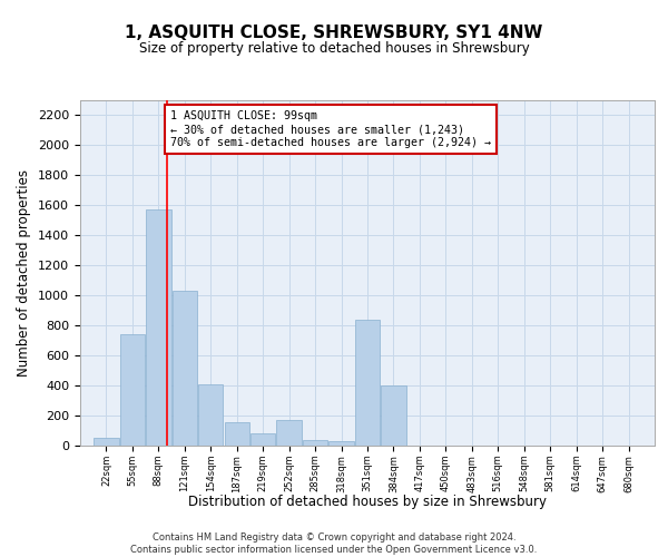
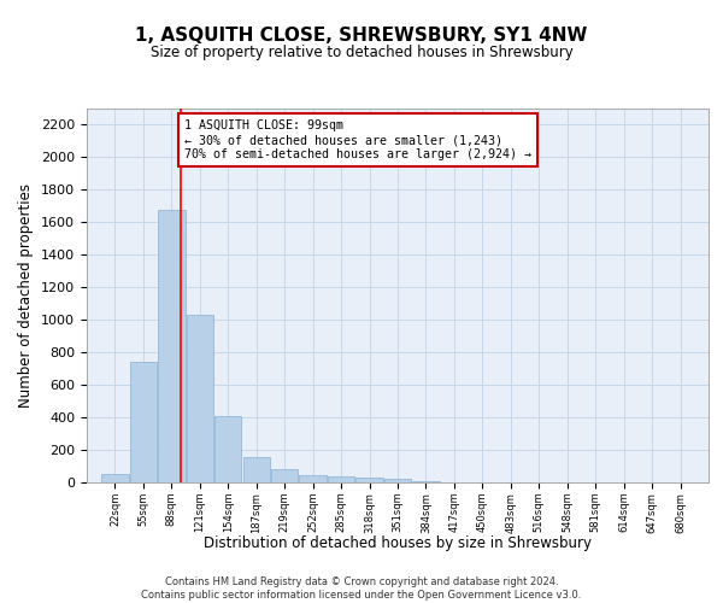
88sqm: 1570 -> 1680
252sqm: 170 -> 40
351sqm: 840 -> 20
384sqm: 400 -> 10
